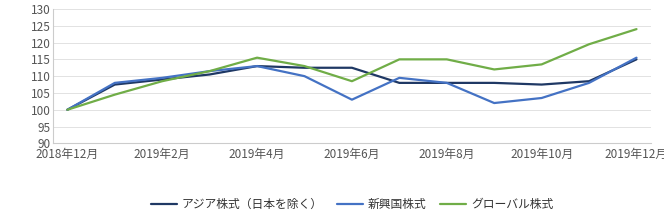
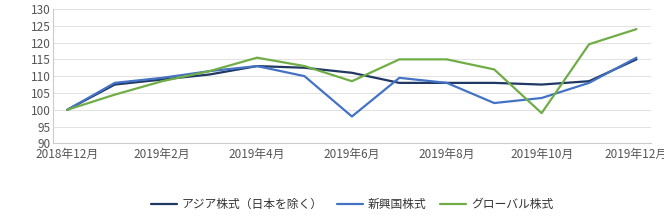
アジア株式（日本を除く）/2019年6月: 112.5 -> 111.0
新興国株式/2019年6月: 103.0 -> 98.0
グローバル株式/2019年10月: 113.5 -> 99.0
